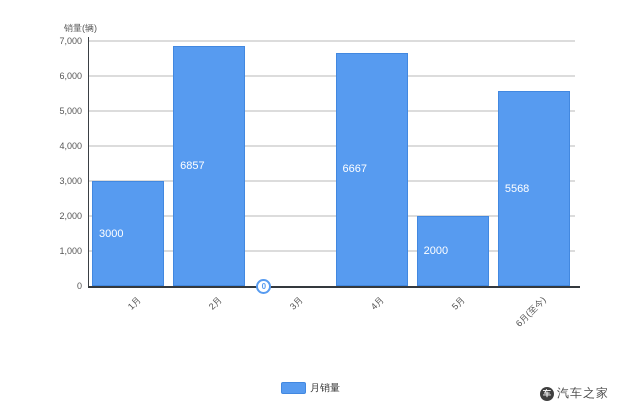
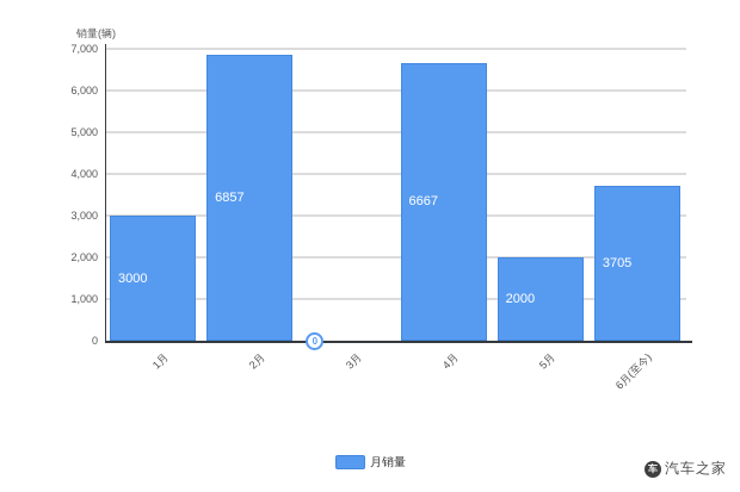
6月(至今): 5568 -> 3705
